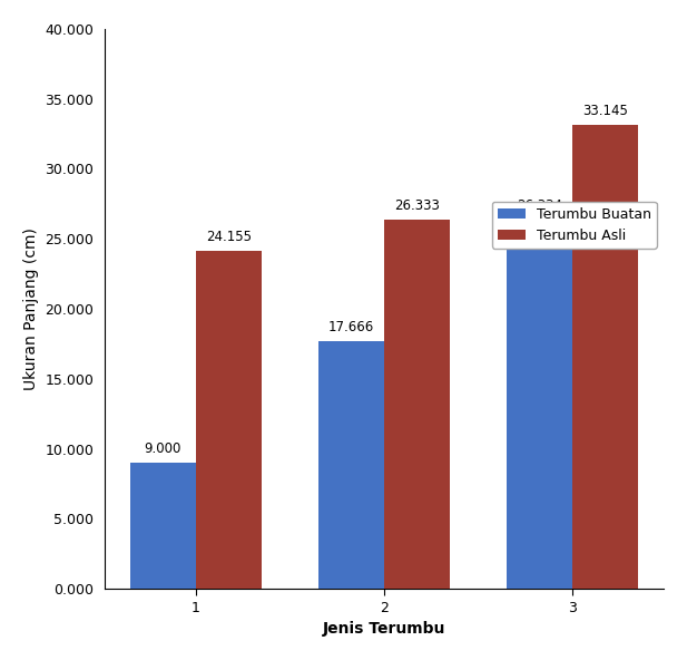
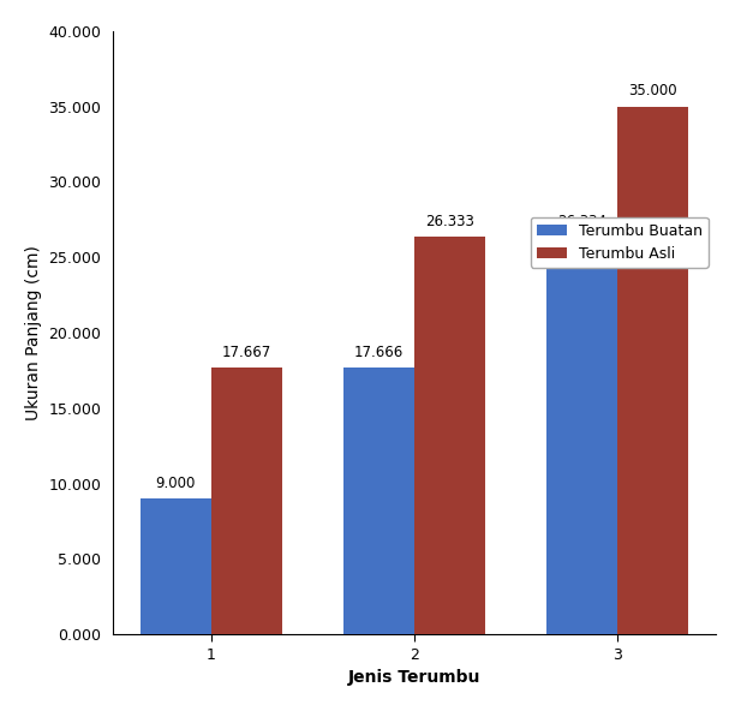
Terumbu Asli/1: 24.155 -> 17.667
Terumbu Asli/3: 33.145 -> 35.000
